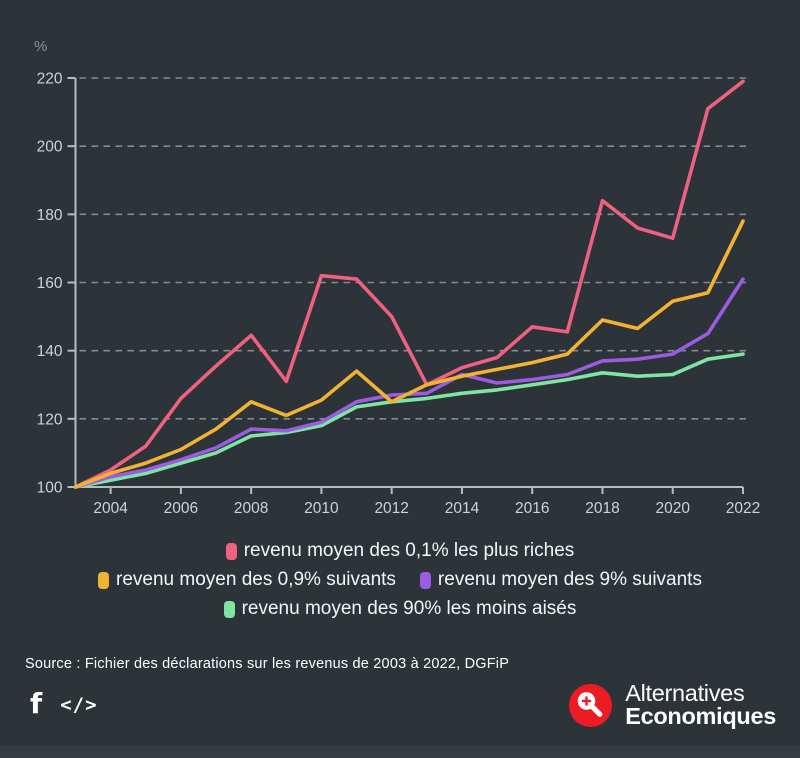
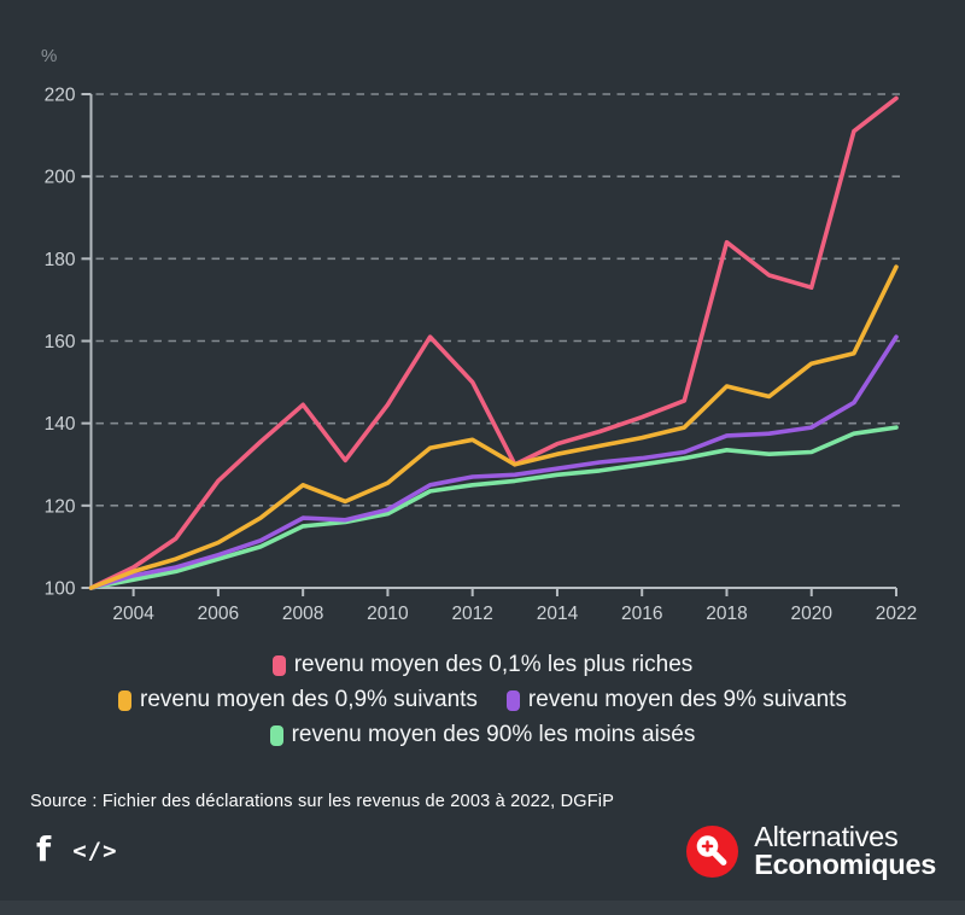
revenu moyen des 0,1% les plus riches/2010: 162 -> 144
revenu moyen des 0,9% suivants/2012: 125 -> 136
revenu moyen des 9% suivants/2014: 133 -> 129
revenu moyen des 0,1% les plus riches/2016: 147 -> 142
